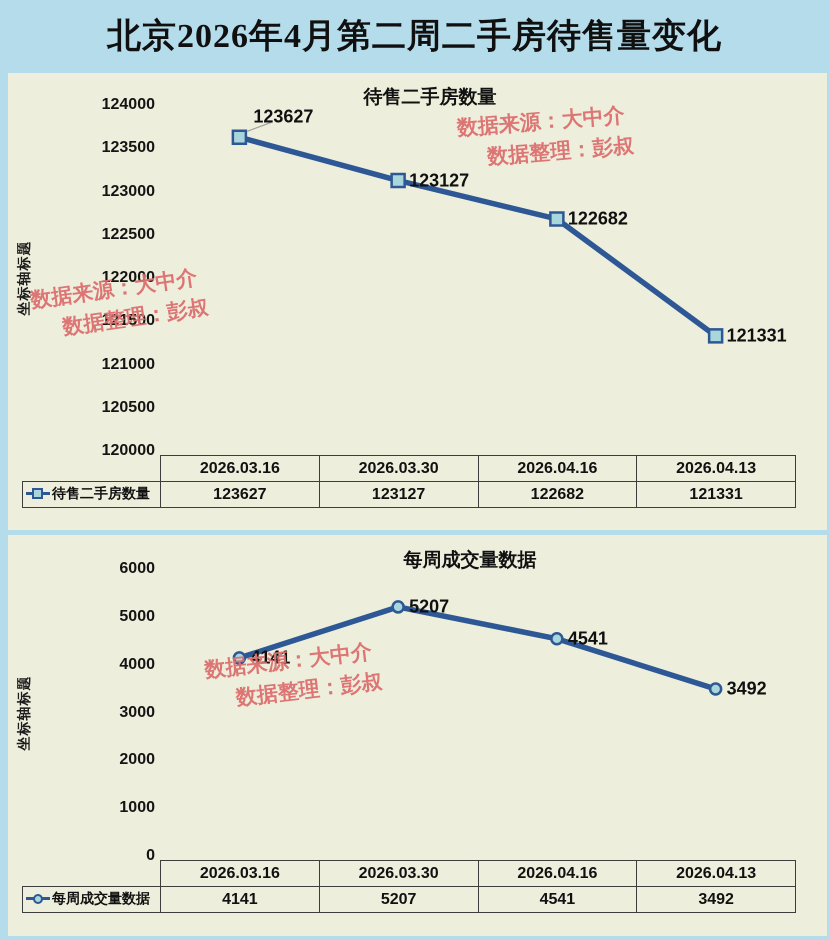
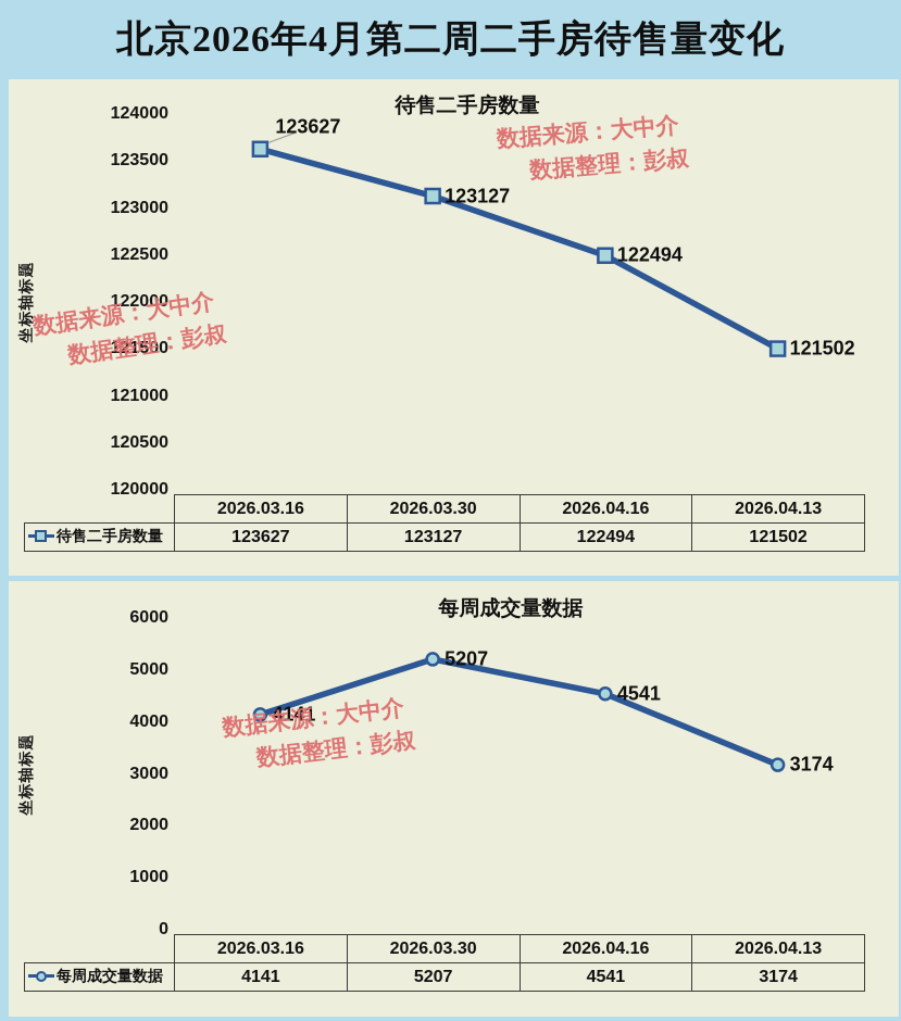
待售二手房数量/2026.04.16: 122682 -> 122494
待售二手房数量/2026.04.13: 121331 -> 121502
每周成交量数据/2026.04.13: 3492 -> 3174
